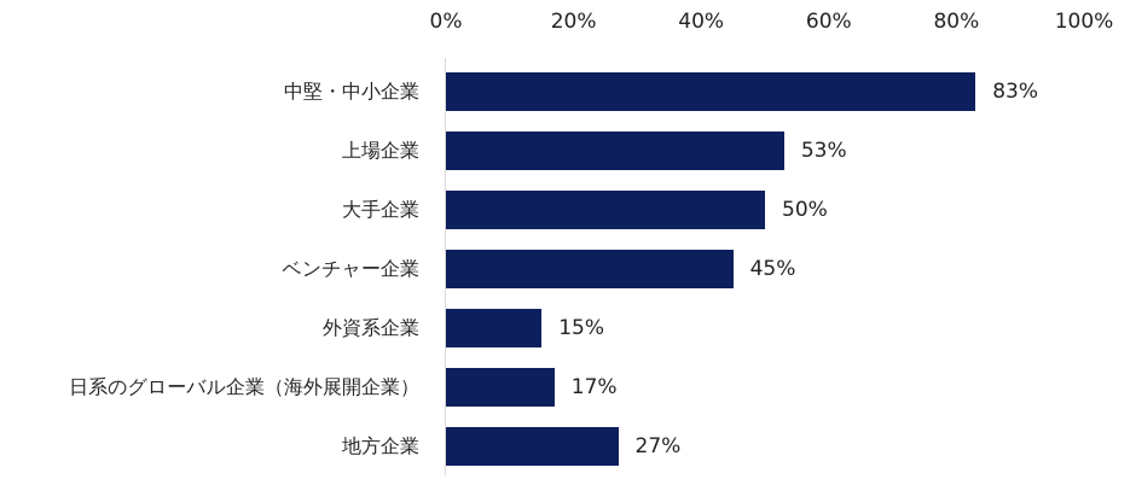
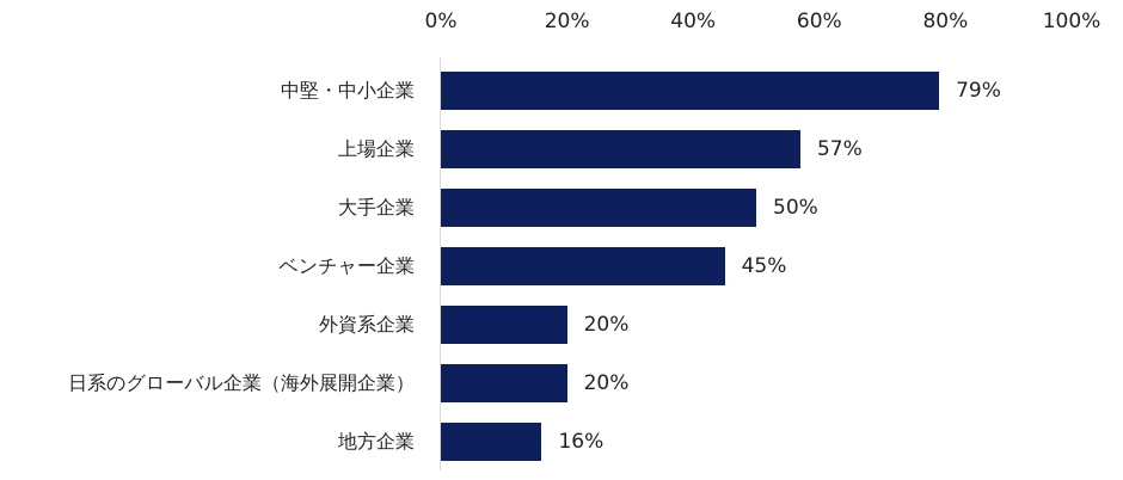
中堅・中小企業: 83% -> 79%
上場企業: 53% -> 57%
外資系企業: 15% -> 20%
日系のグローバル企業（海外展開企業）: 17% -> 20%
地方企業: 27% -> 16%
